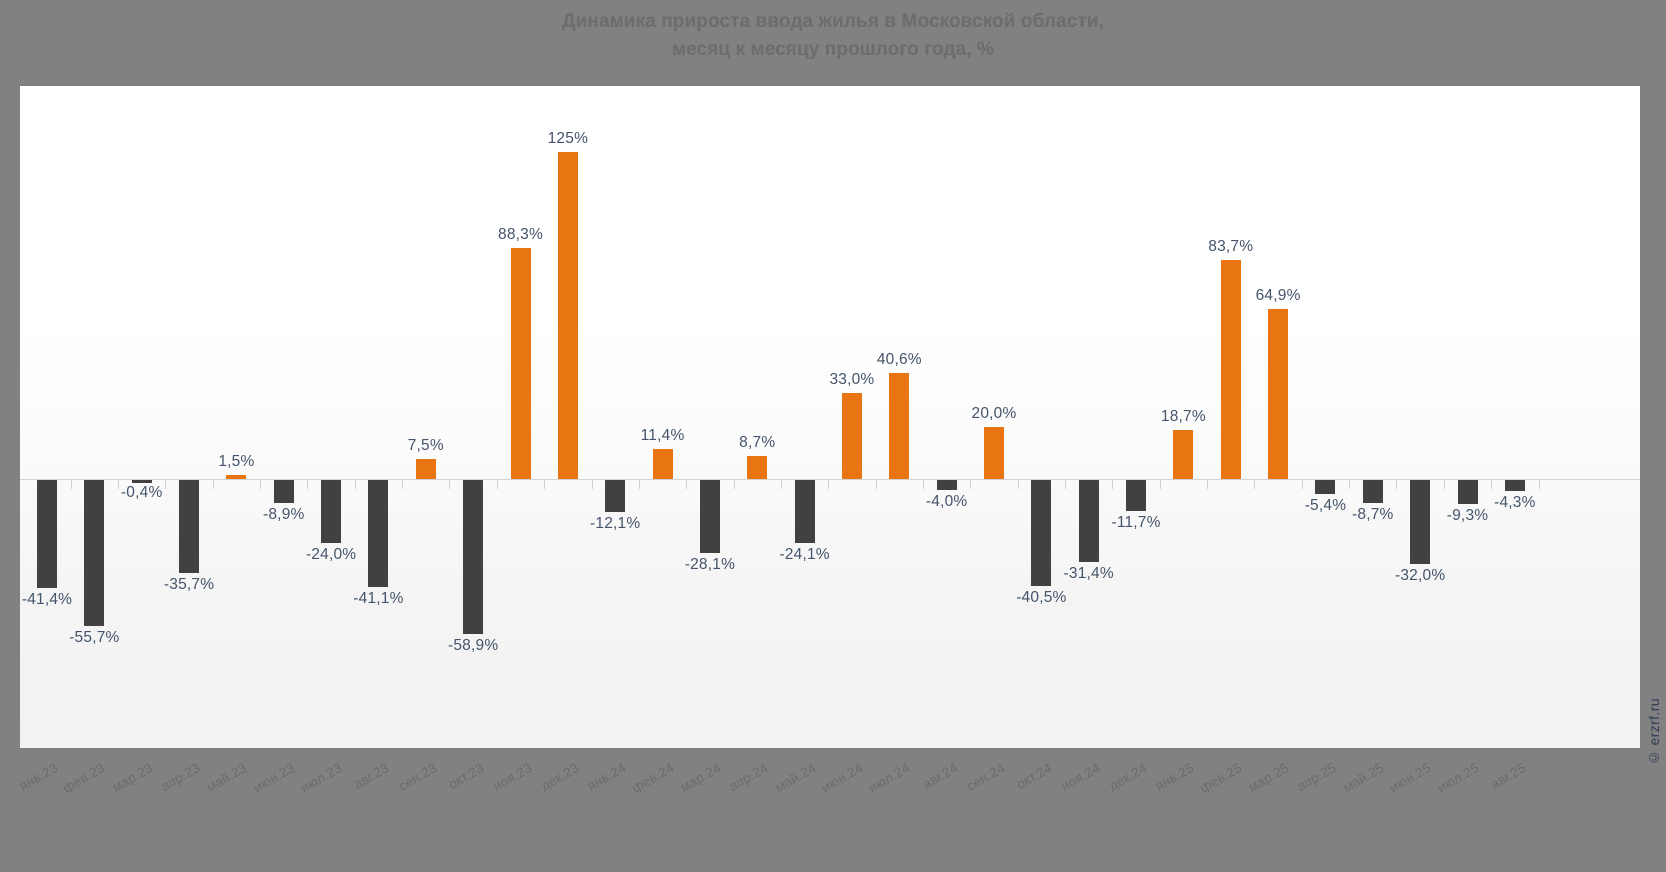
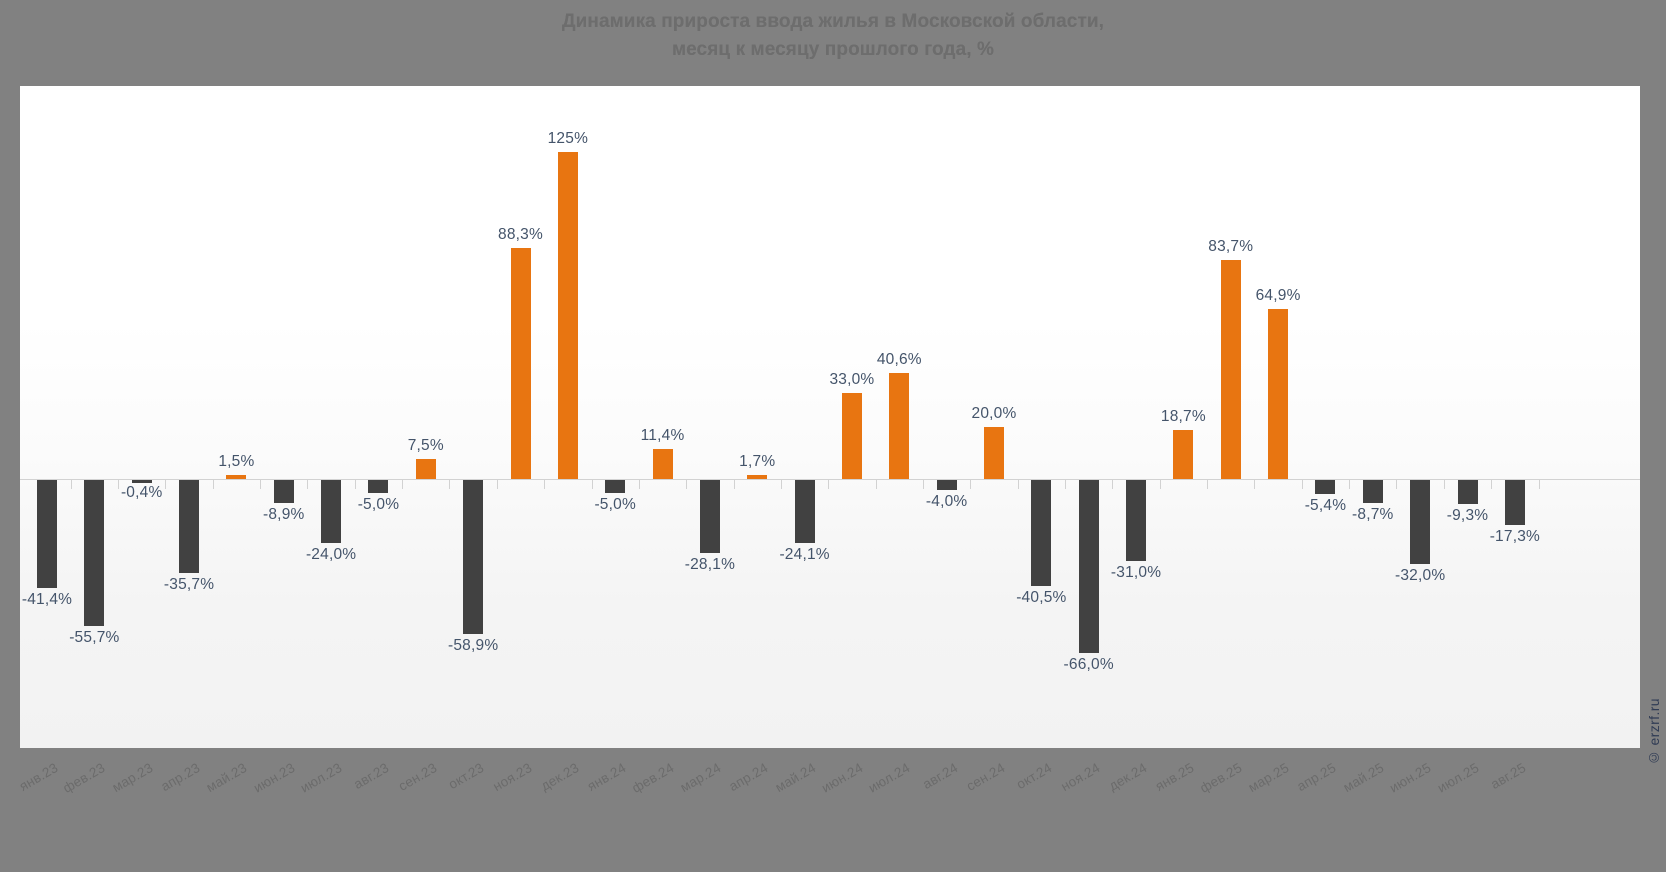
авг.23: -41,1% -> -5,0%
янв.24: -12,1% -> -5,0%
апр.24: 8,7% -> 1,7%
ноя.24: -31,4% -> -66,0%
дек.24: -11,7% -> -31,0%
авг.25: -4,3% -> -17,3%
